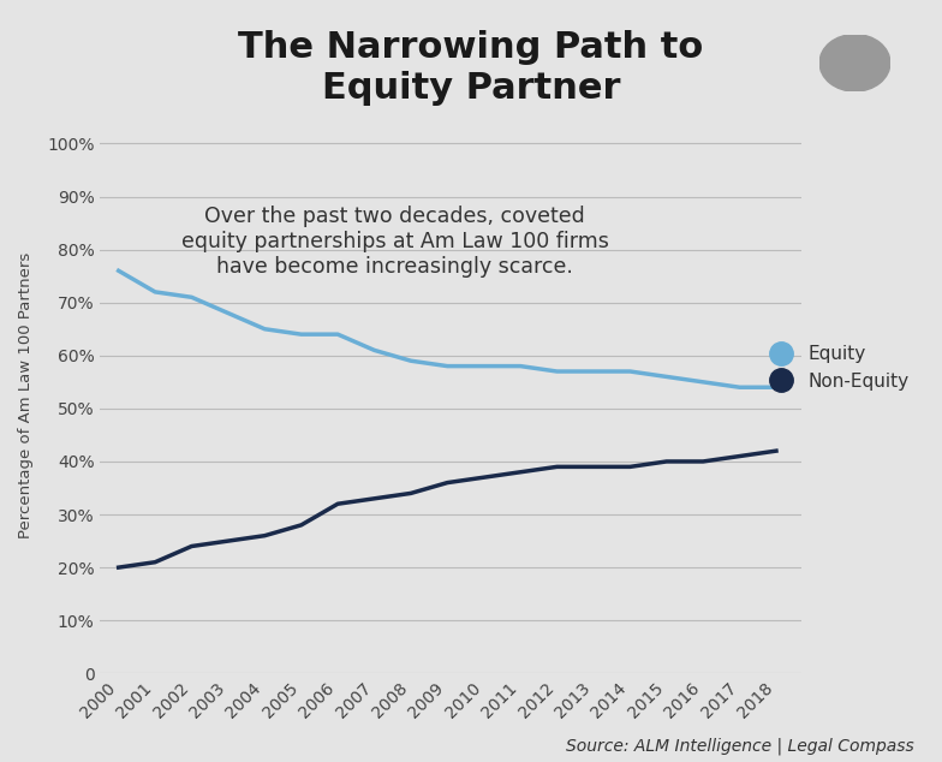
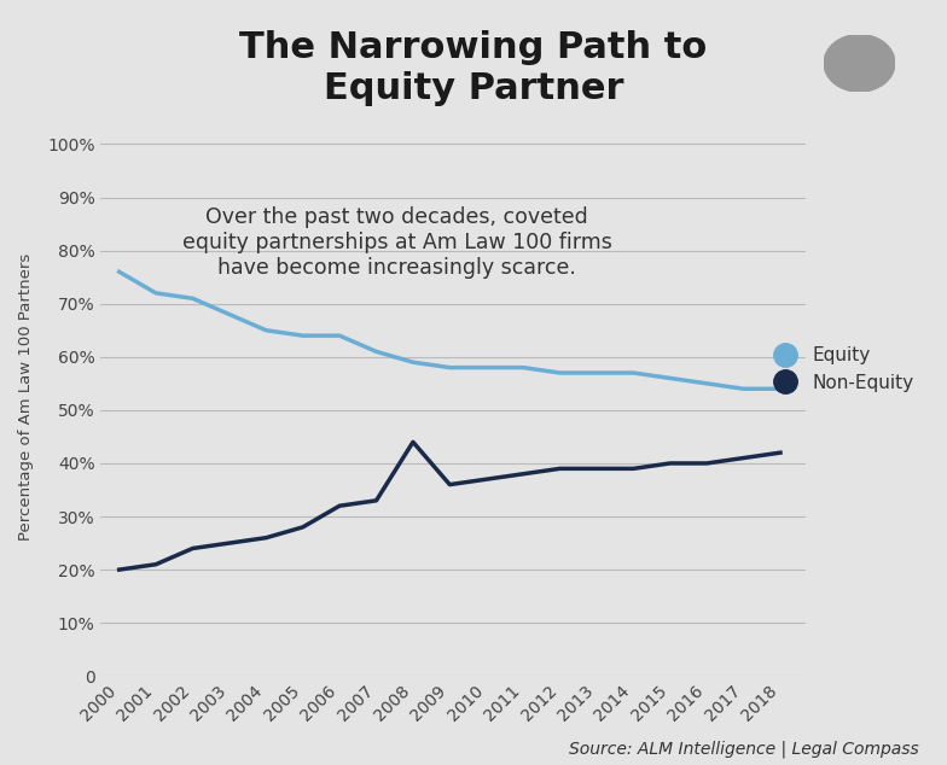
Non-Equity/2008: 34% -> 44%
